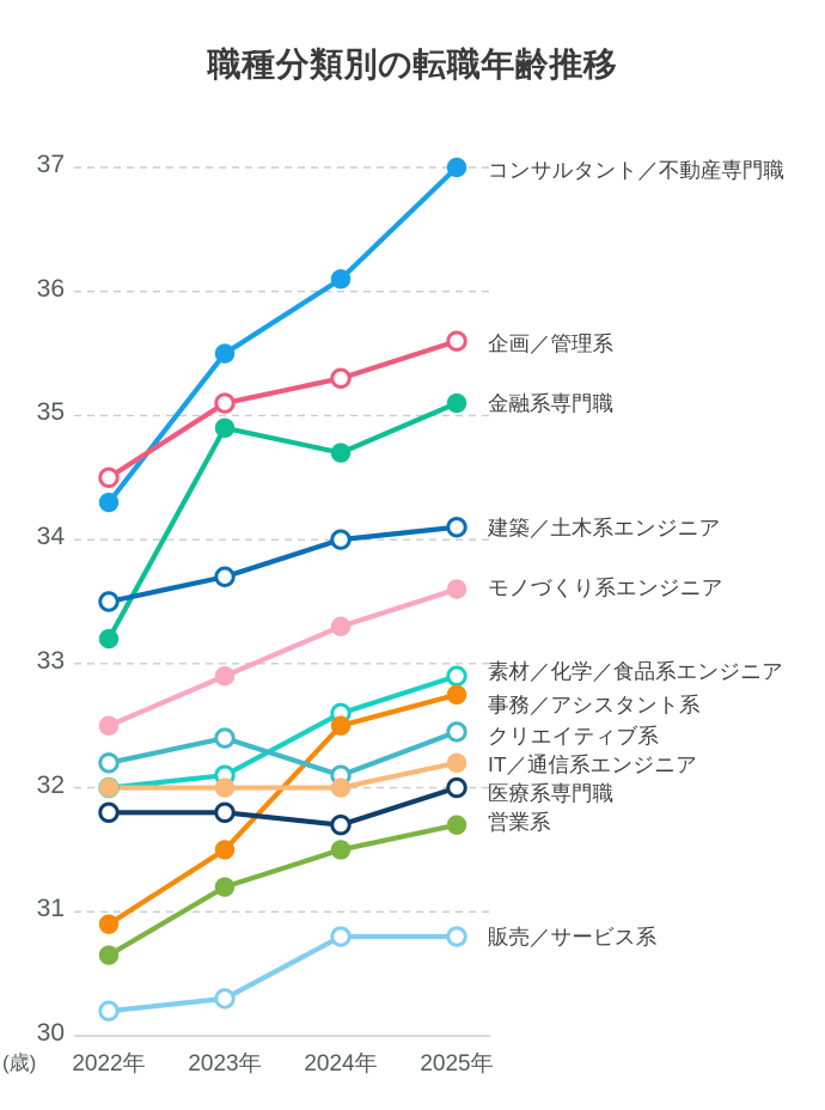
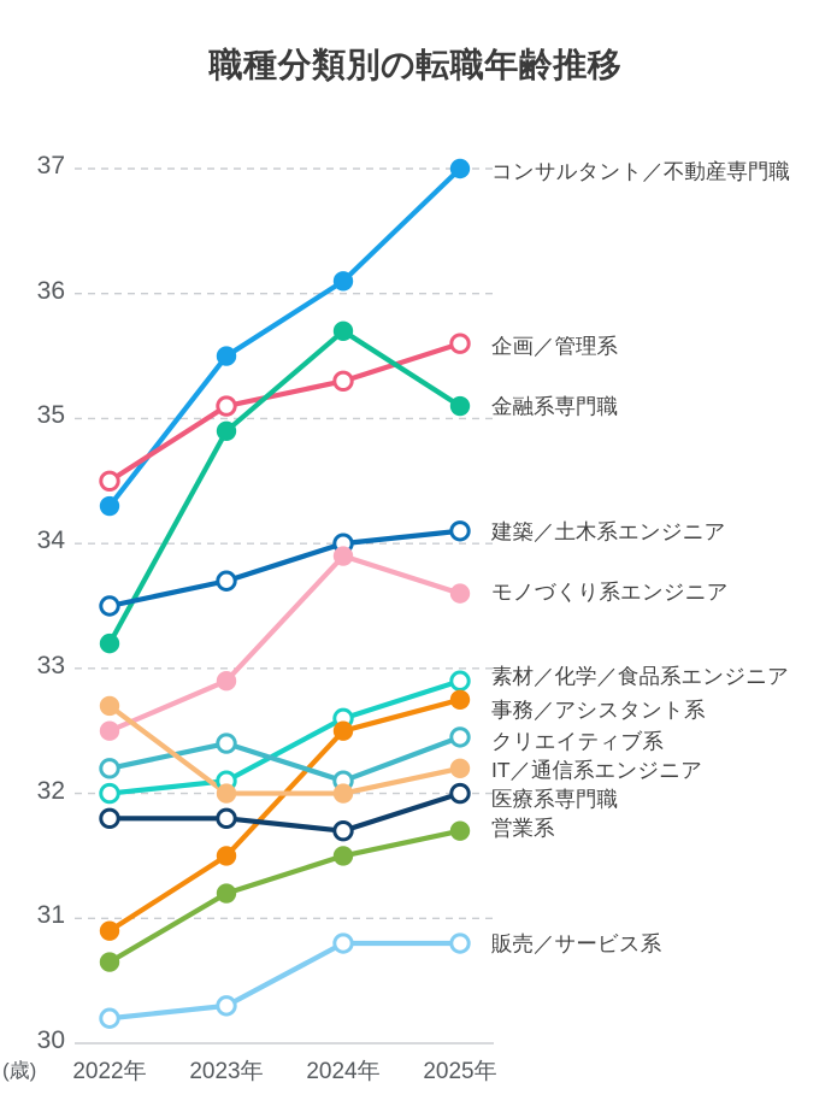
IT／通信系エンジニア/2022年: 32.0 -> 32.7
金融系専門職/2024年: 34.7 -> 35.7
モノづくり系エンジニア/2024年: 33.3 -> 33.9
